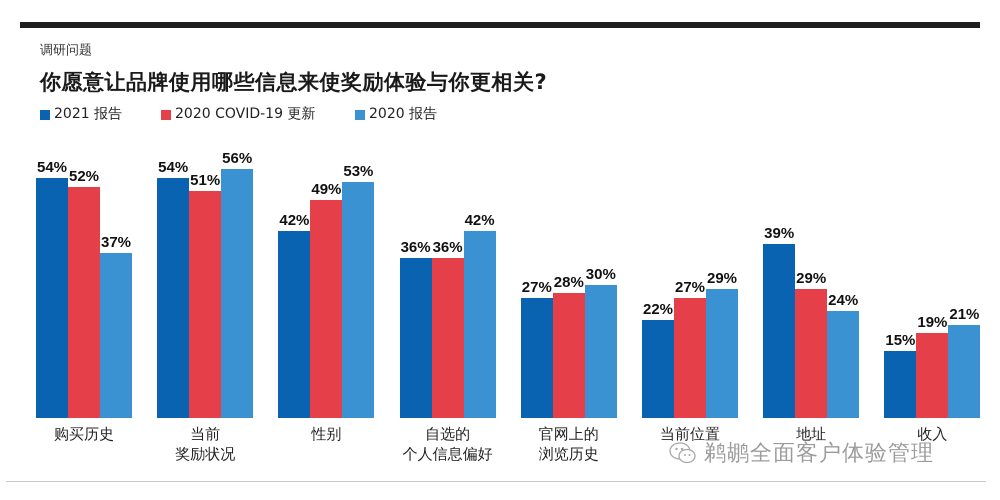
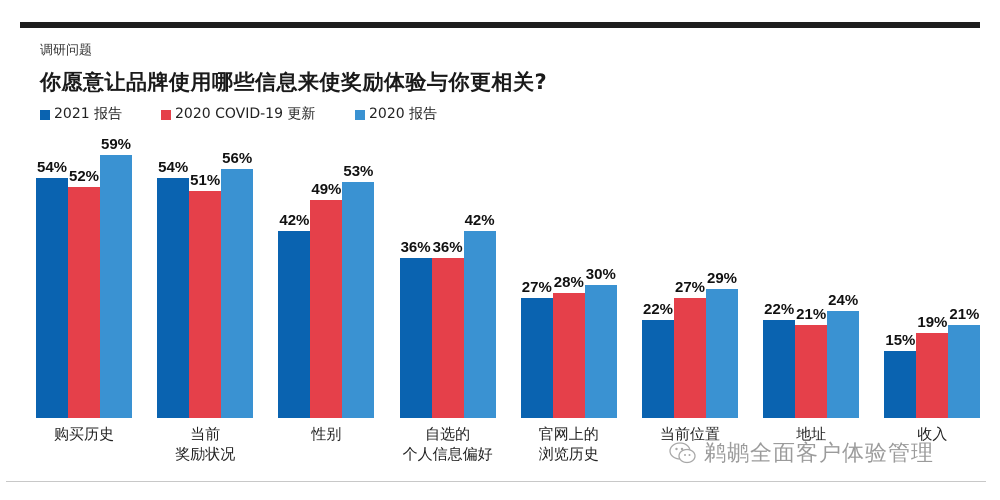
2020 报告/购买历史: 37% -> 59%
2021 报告/地址: 39% -> 22%
2020 COVID-19 更新/地址: 29% -> 21%
